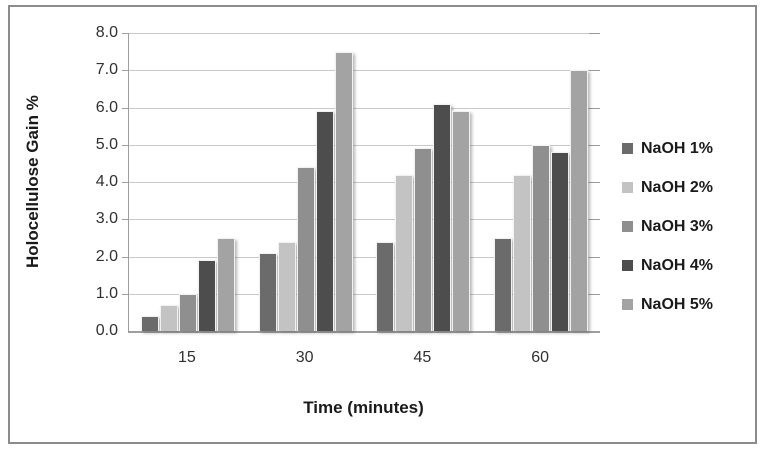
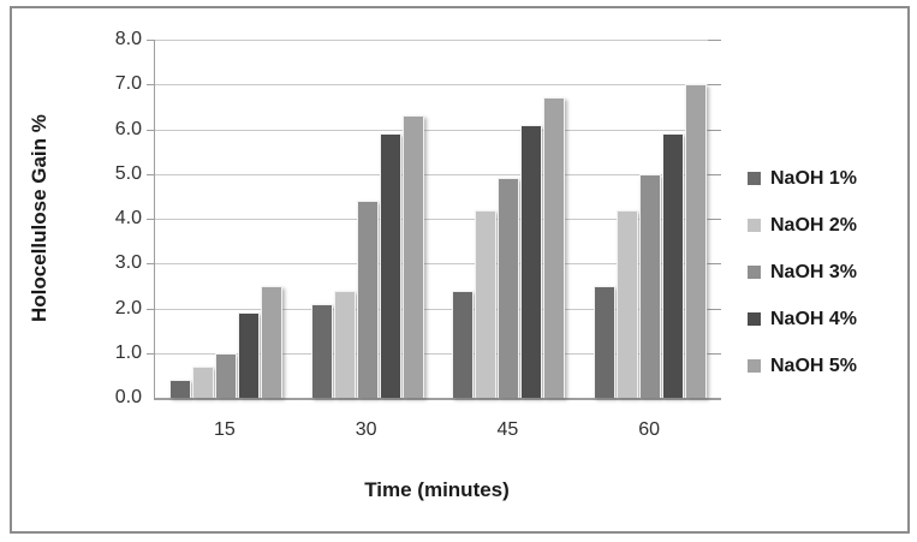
NaOH 5%/30: 7.5 -> 6.3
NaOH 5%/45: 5.9 -> 6.7
NaOH 4%/60: 4.8 -> 5.9
